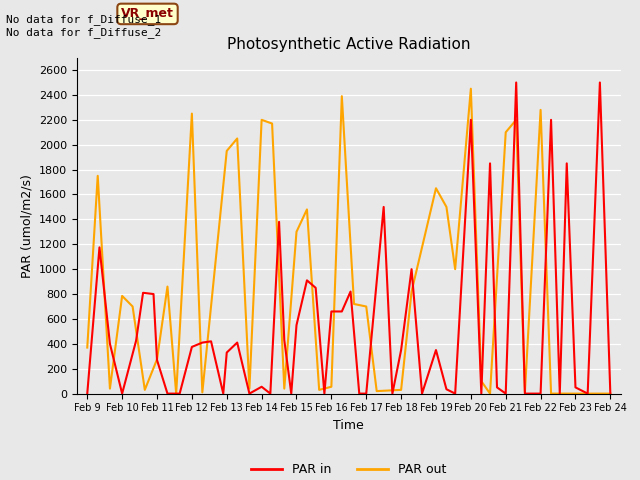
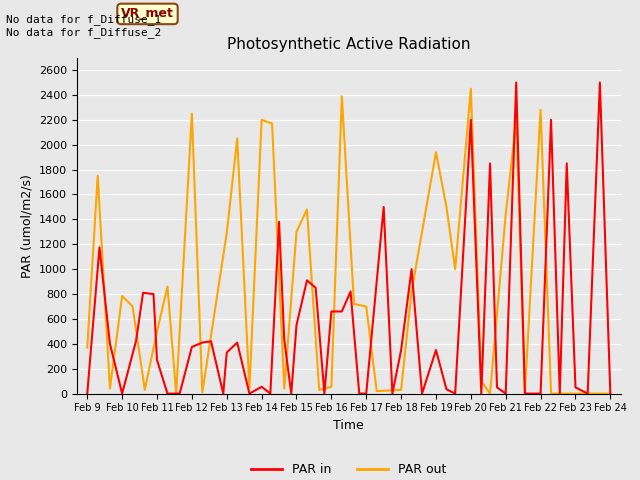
PAR out/Feb 11: 280 -> 500
PAR out/Feb 13: 1950 -> 1290
PAR out/Feb 19: 1650 -> 1940
PAR out/Feb 21: 2100 -> 1440
